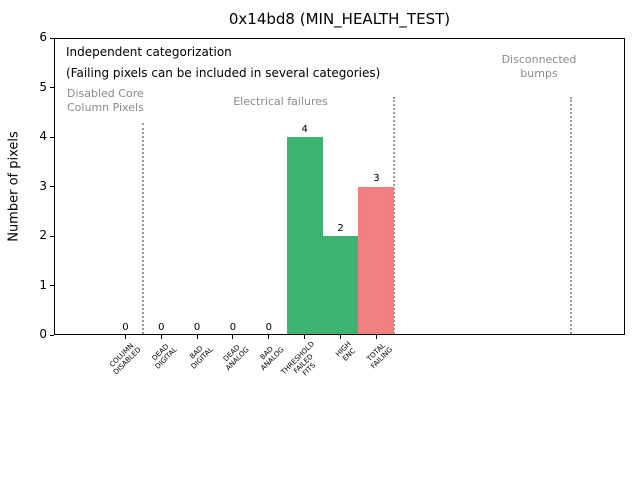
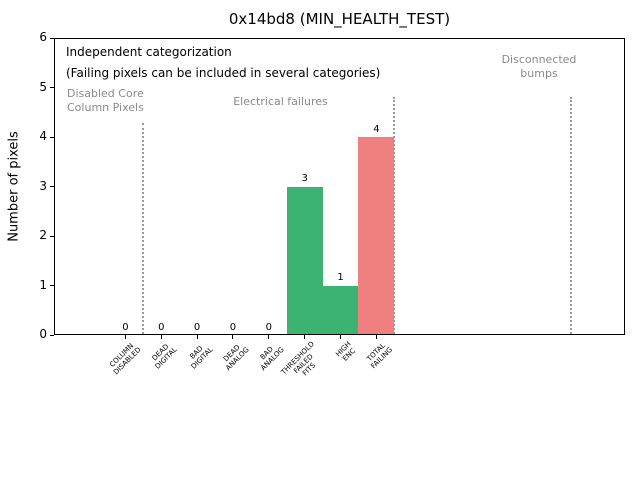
THRESHOLD FAILED FITS: 4 -> 3
HIGH ENC: 2 -> 1
TOTAL FAILING: 3 -> 4
